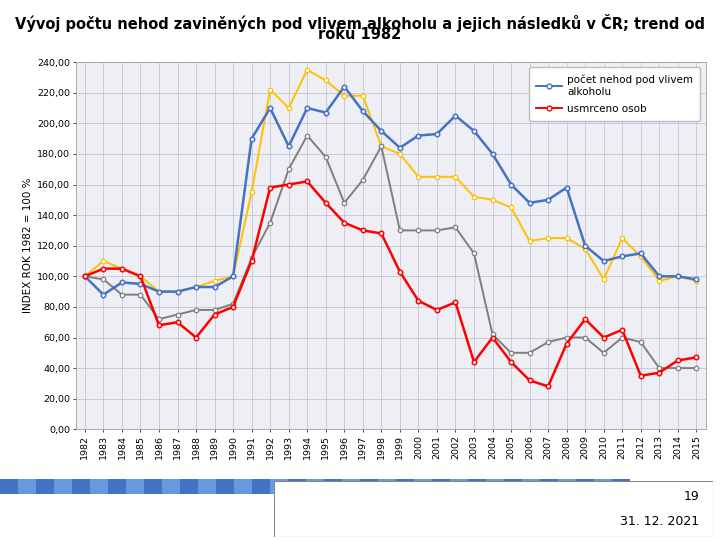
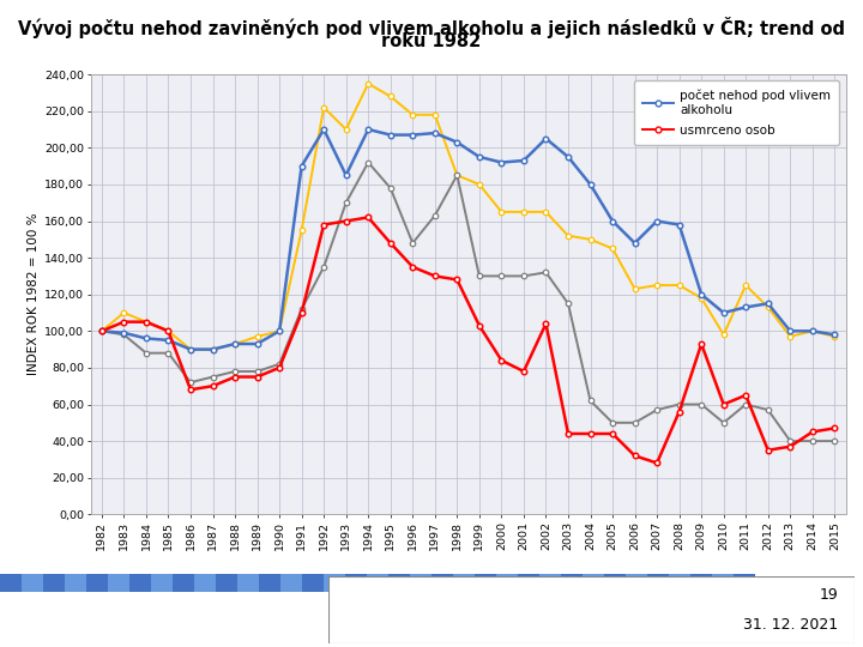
počet nehod pod vlivem alkoholu/1983: 88 -> 99
usmrceno osob/1988: 60 -> 75
počet nehod pod vlivem alkoholu/1996: 224 -> 207
počet nehod pod vlivem alkoholu/1998: 195 -> 203
počet nehod pod vlivem alkoholu/1999: 184 -> 195
usmrceno osob/2002: 83 -> 104
usmrceno osob/2004: 60 -> 44
počet nehod pod vlivem alkoholu/2007: 150 -> 160
usmrceno osob/2009: 72 -> 93
